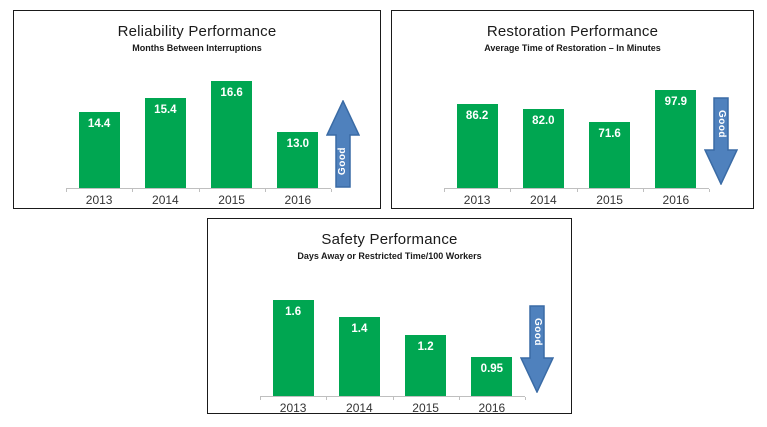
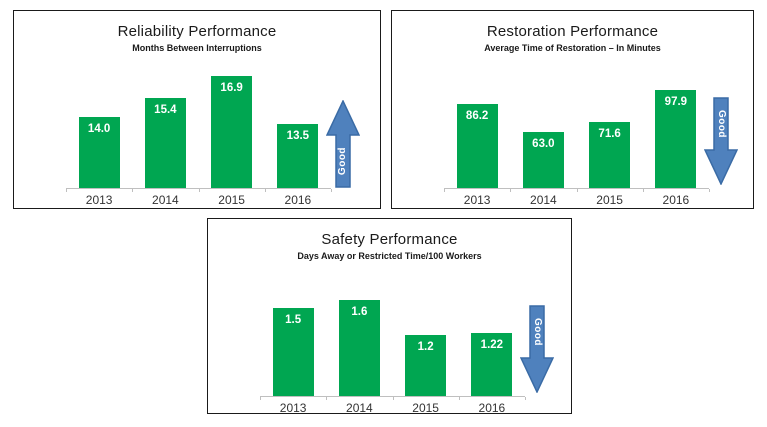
Reliability Performance/2013: 14.4 -> 14.0
Reliability Performance/2015: 16.6 -> 16.9
Reliability Performance/2016: 13.0 -> 13.5
Restoration Performance/2014: 82.0 -> 63.0
Safety Performance/2013: 1.6 -> 1.5
Safety Performance/2014: 1.4 -> 1.6
Safety Performance/2016: 0.95 -> 1.22
